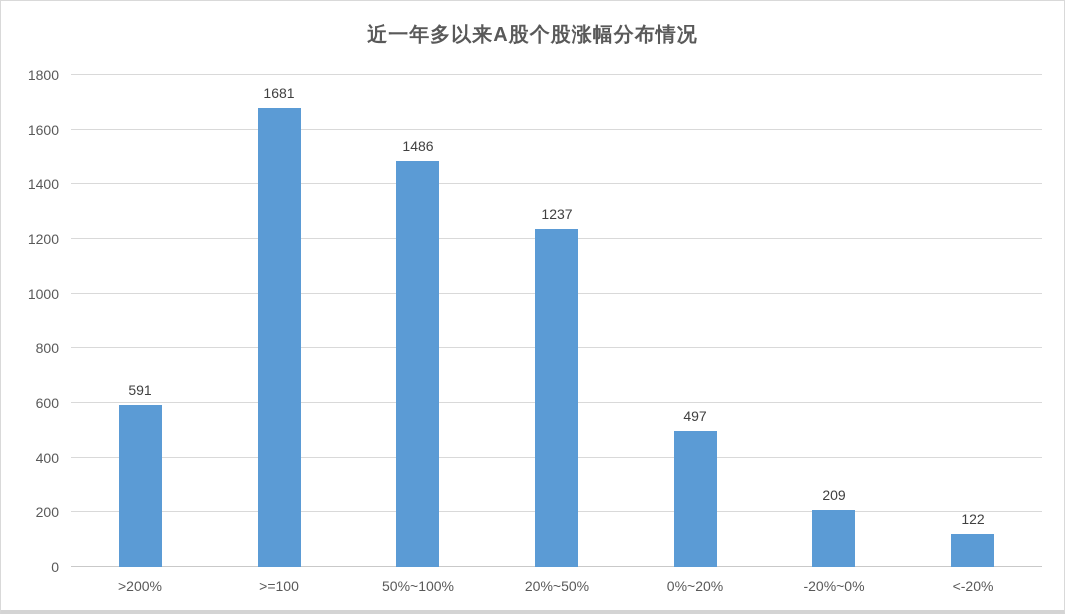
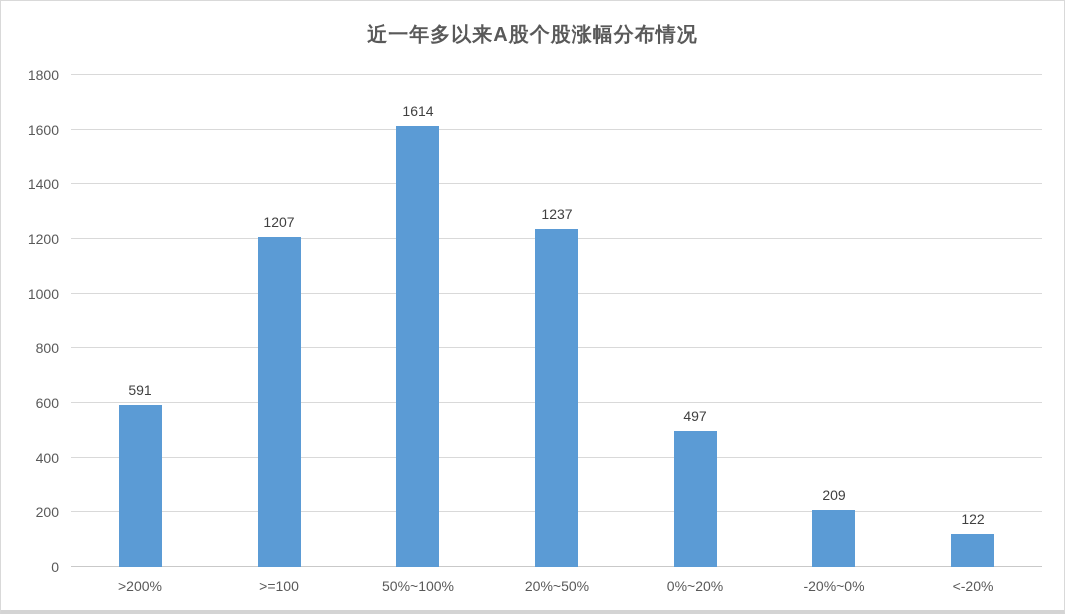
>=100: 1681 -> 1207
50%~100%: 1486 -> 1614
